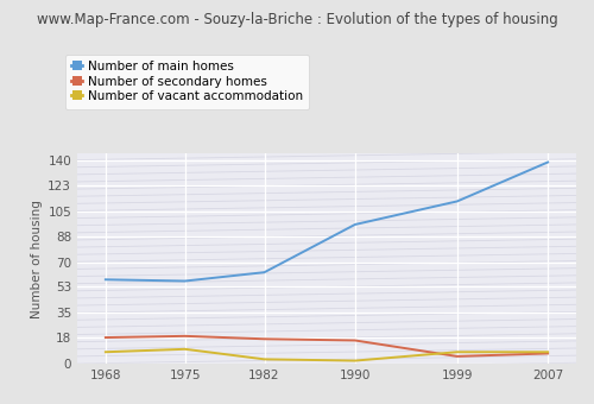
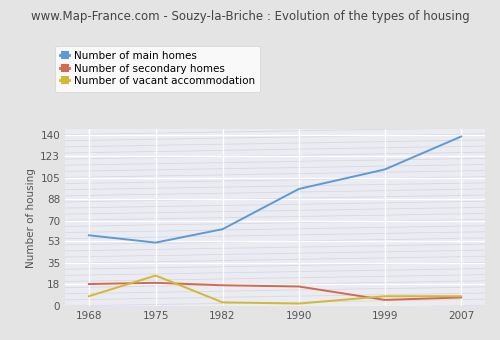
Number of main homes/1975: 57 -> 52
Number of vacant accommodation/1975: 10 -> 25
